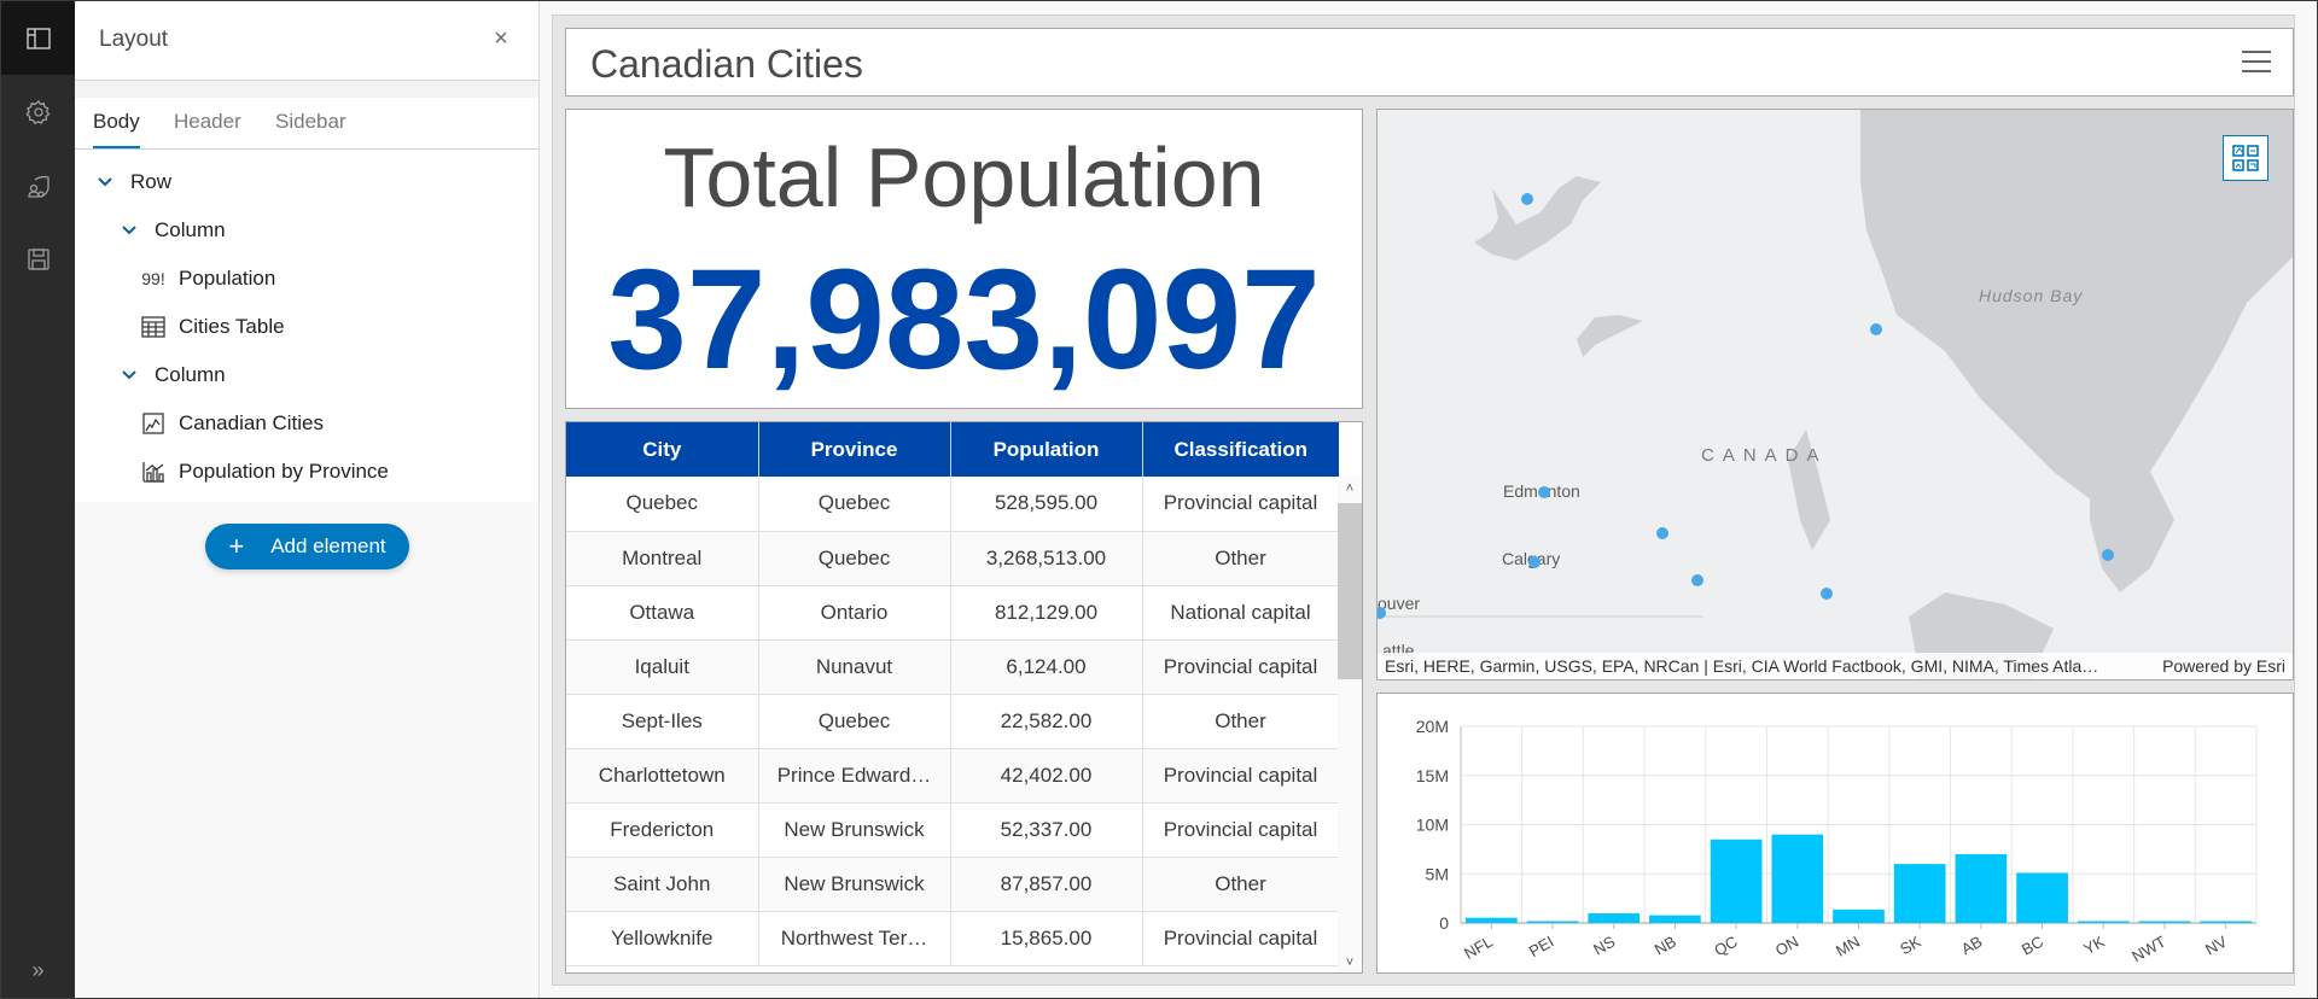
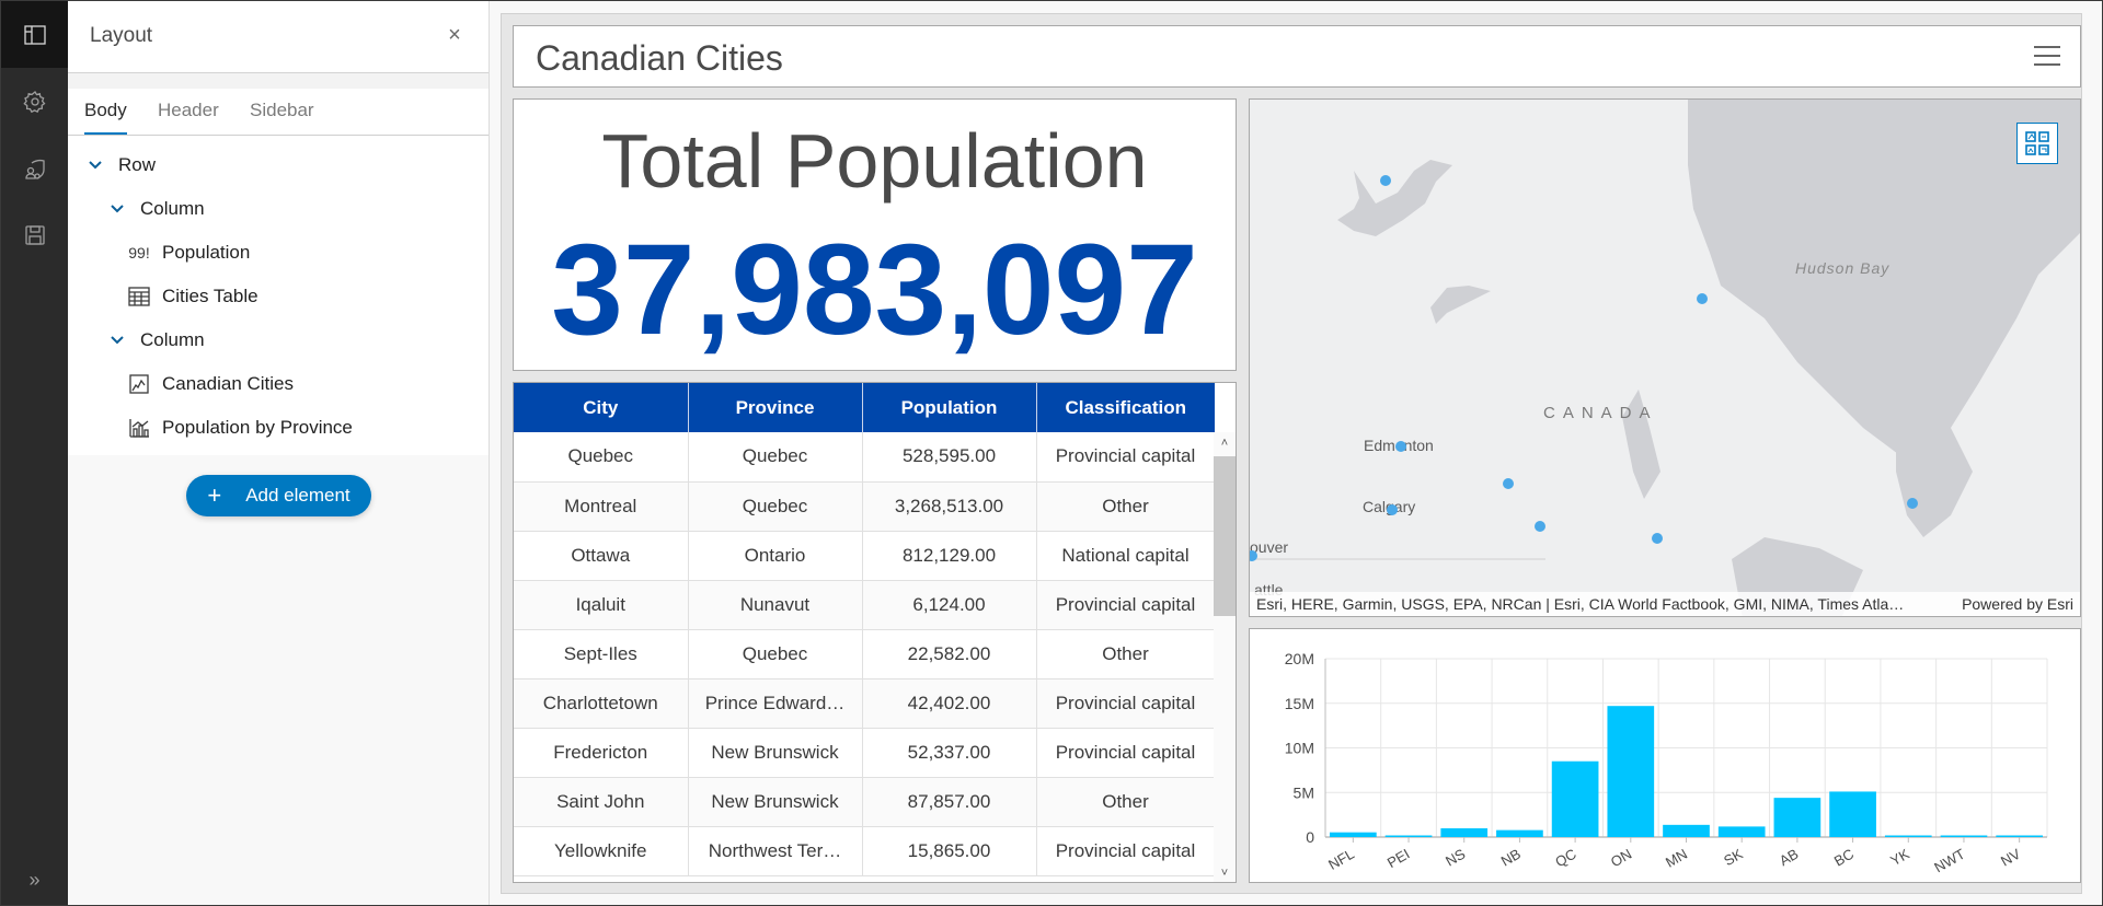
ON: 9M -> 15M
SK: 6M -> 1M
AB: 7M -> 4M
